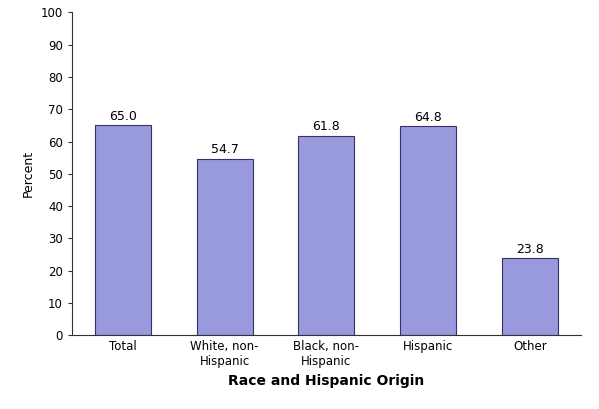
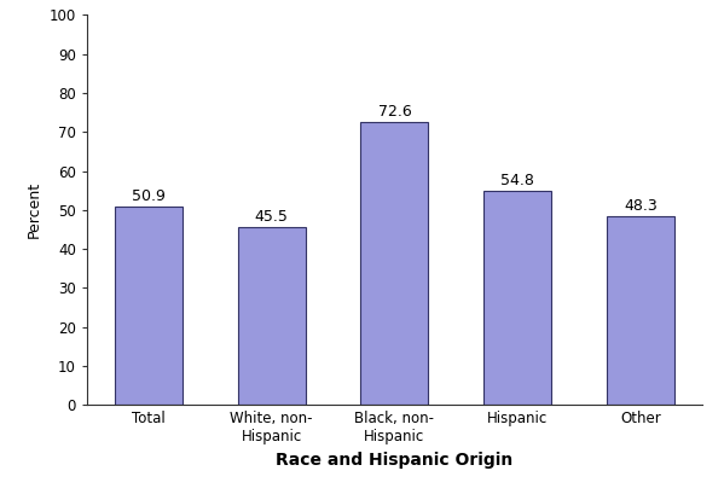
Total: 65.0 -> 50.9
White, non- Hispanic: 54.7 -> 45.5
Black, non- Hispanic: 61.8 -> 72.6
Hispanic: 64.8 -> 54.8
Other: 23.8 -> 48.3
